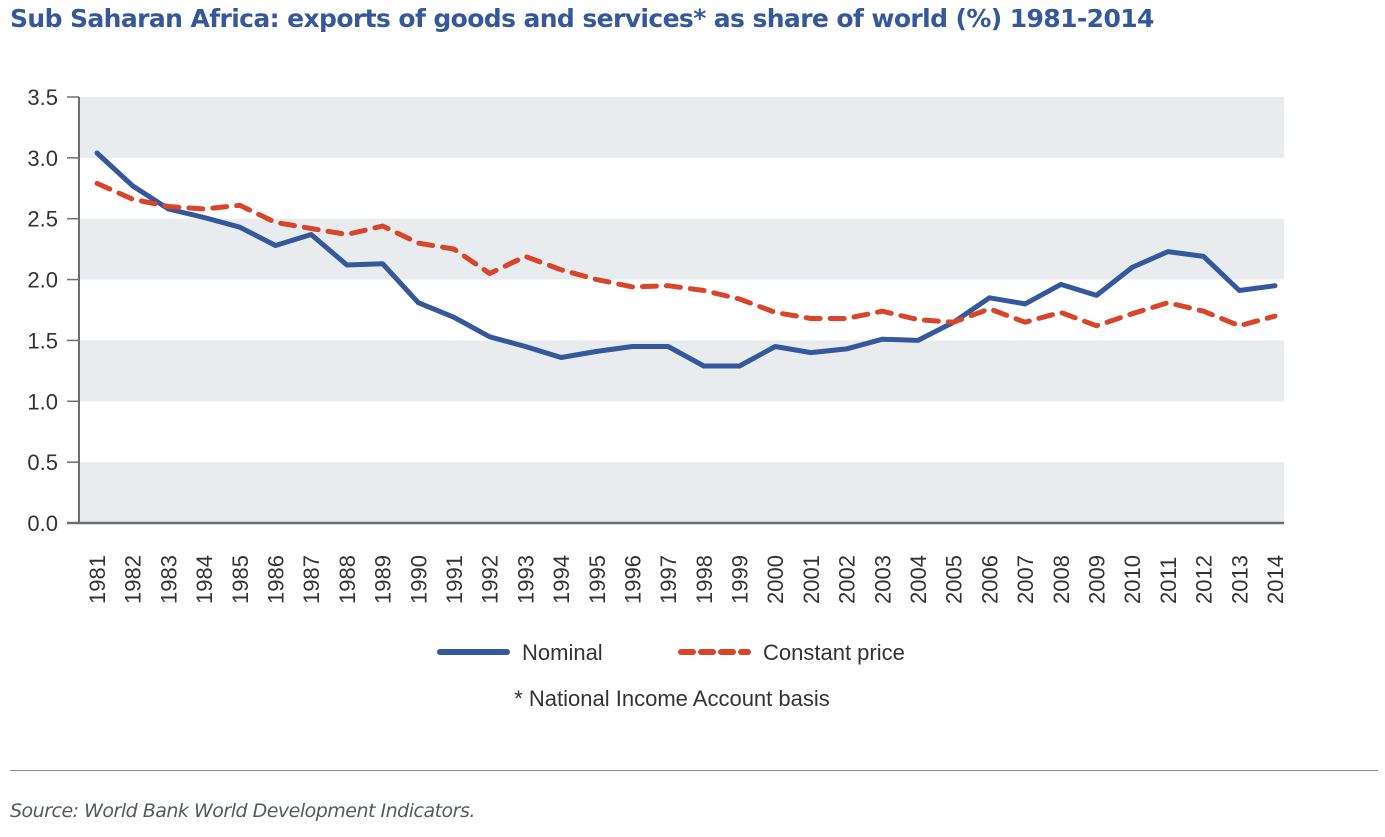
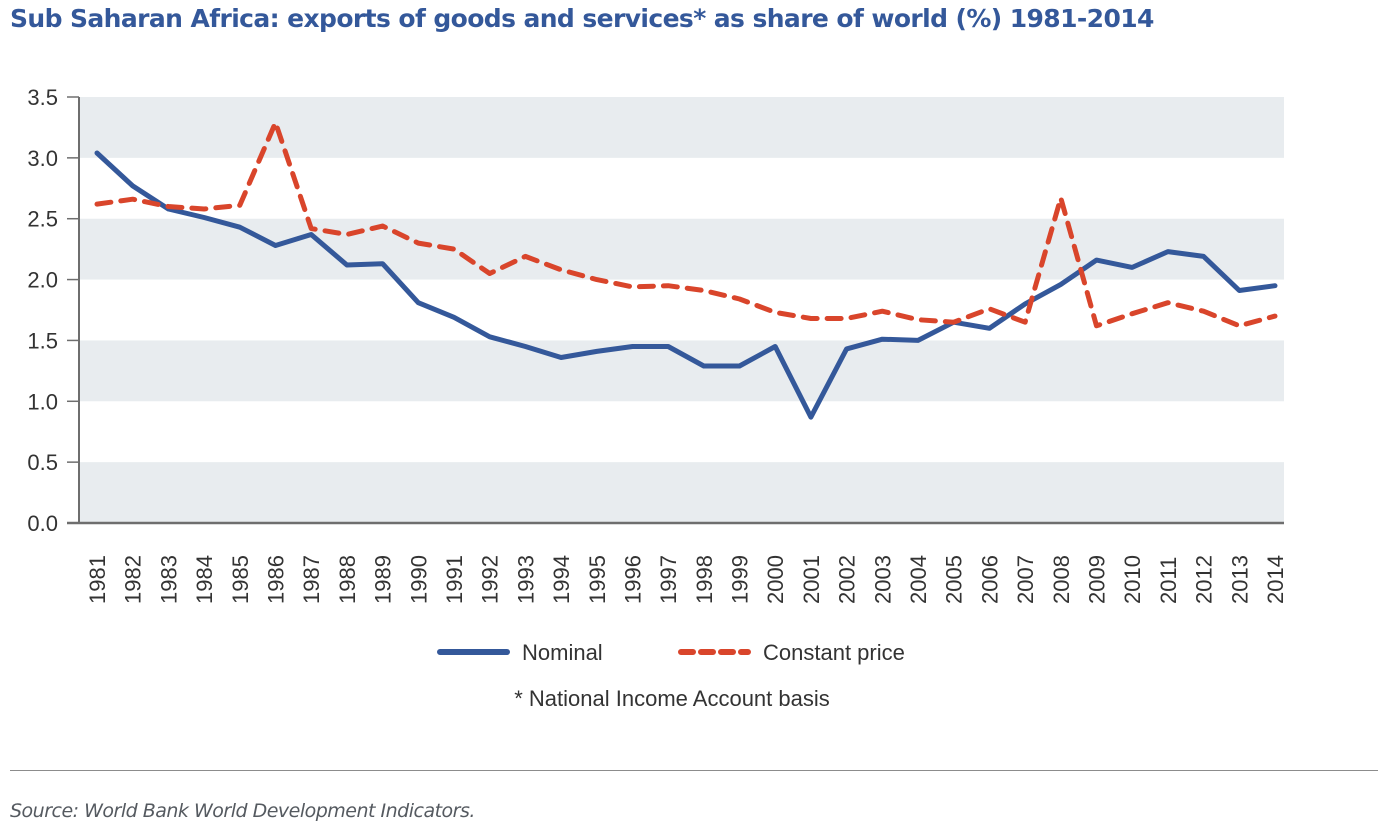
Constant price/1981: 2.79 -> 2.62
Constant price/1986: 2.47 -> 3.29
Nominal/2001: 1.40 -> 0.87
Nominal/2006: 1.85 -> 1.60
Constant price/2008: 1.73 -> 2.67
Nominal/2009: 1.87 -> 2.16
